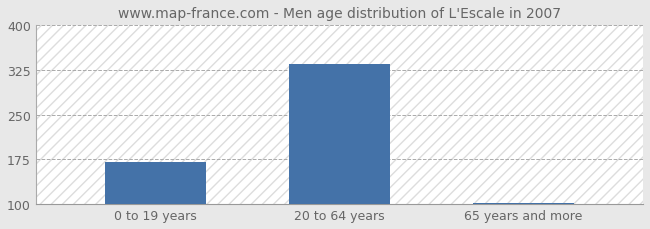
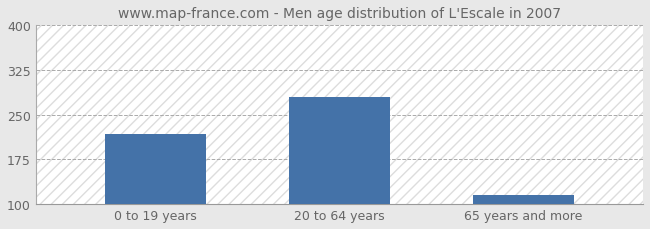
0 to 19 years: 170 -> 218
20 to 64 years: 335 -> 280
65 years and more: 102 -> 116
